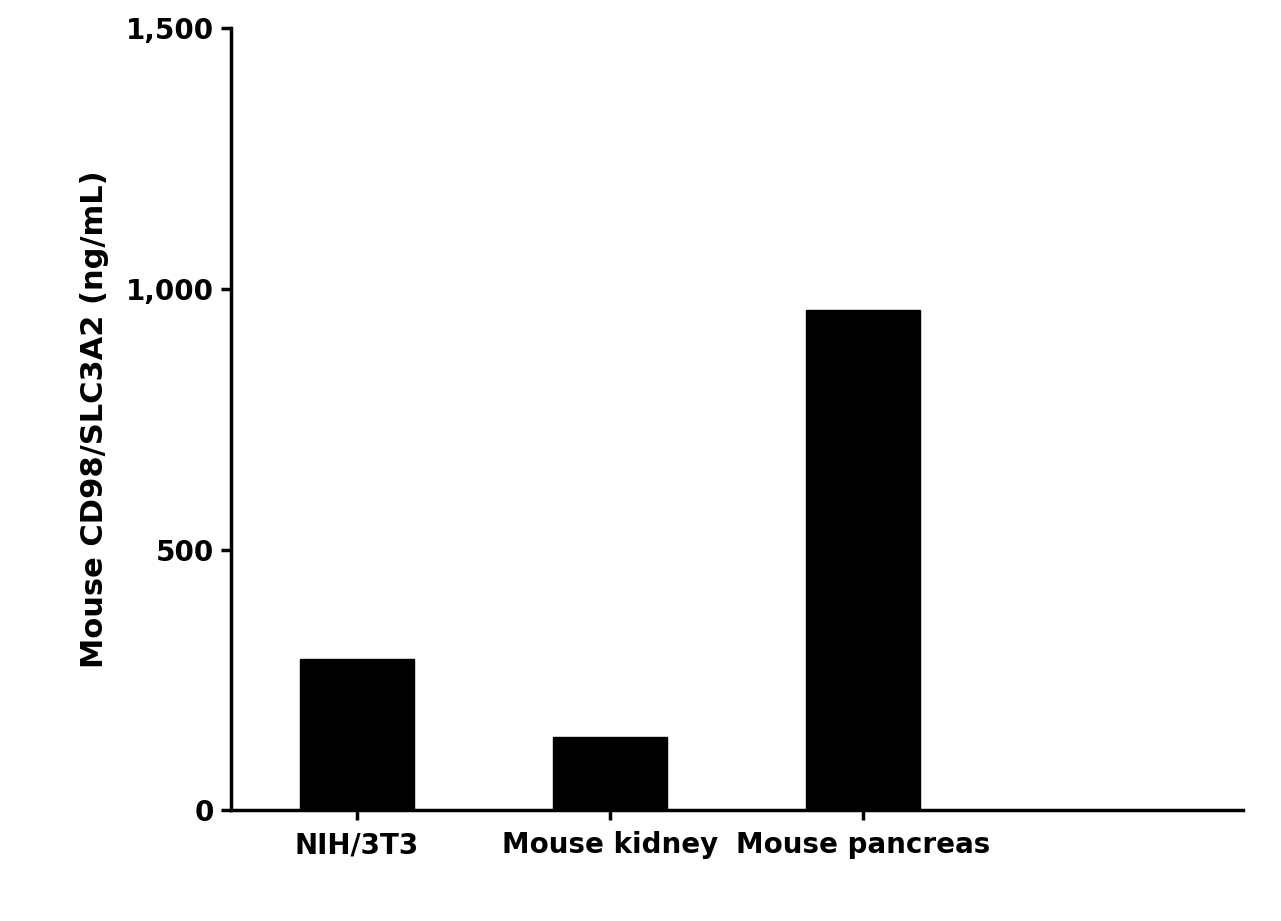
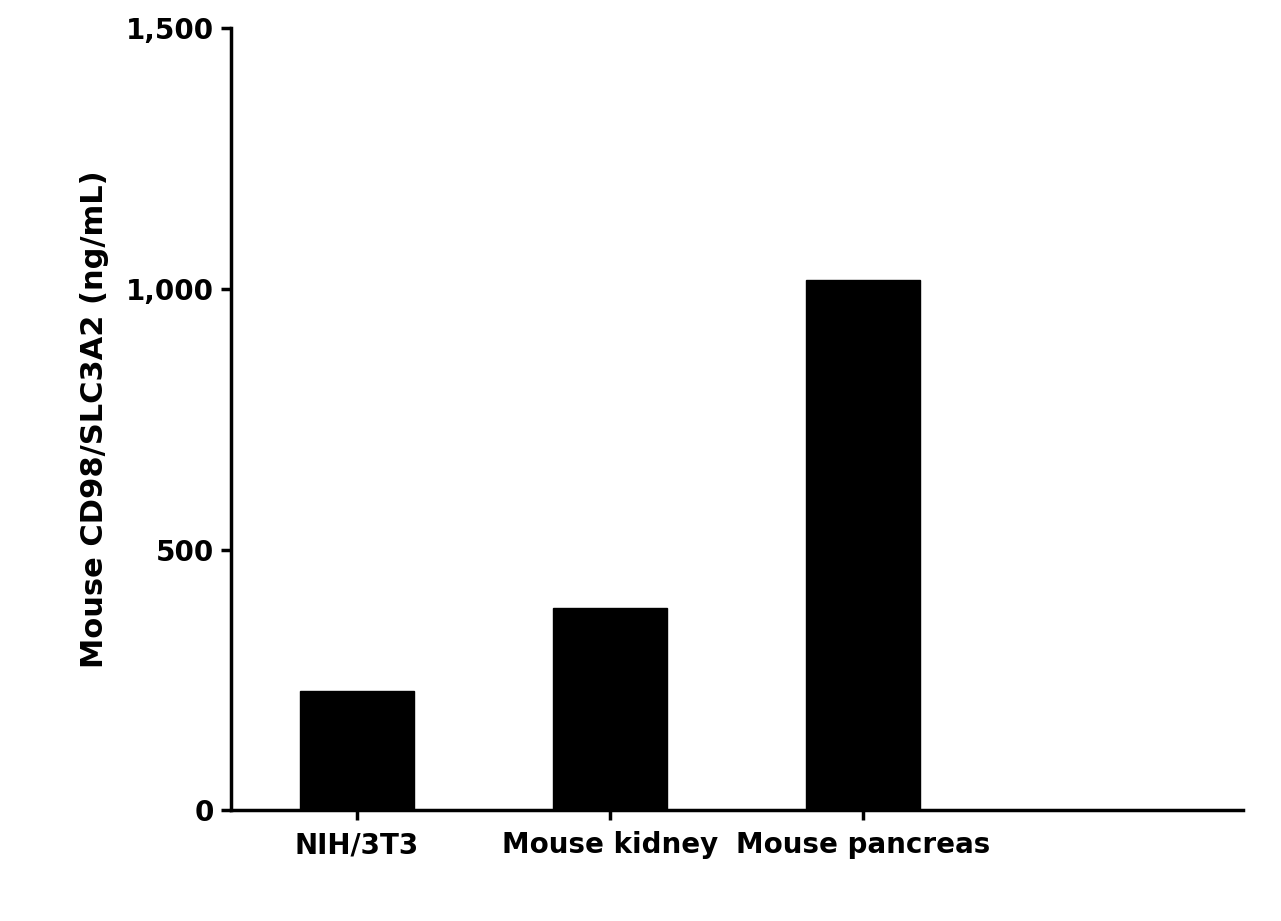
NIH/3T3: 291 -> 228
Mouse kidney: 140 -> 388
Mouse pancreas: 959 -> 1,016
